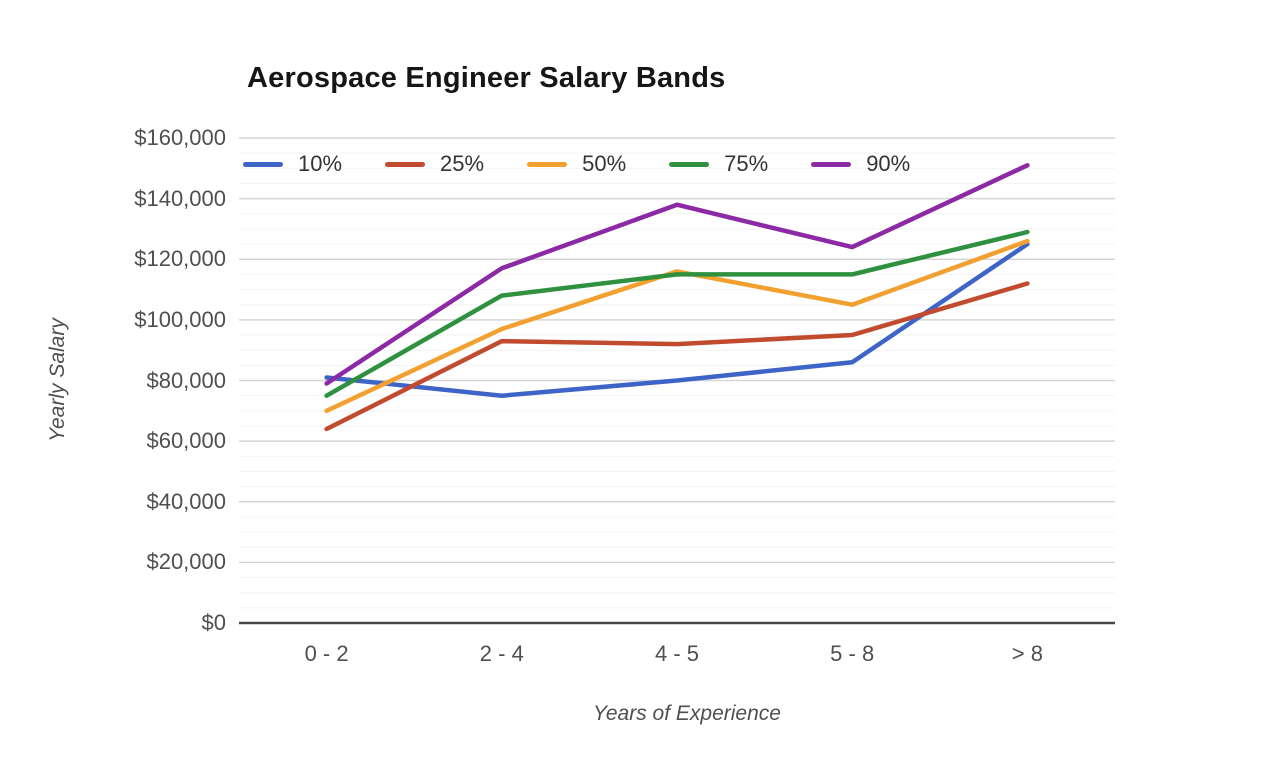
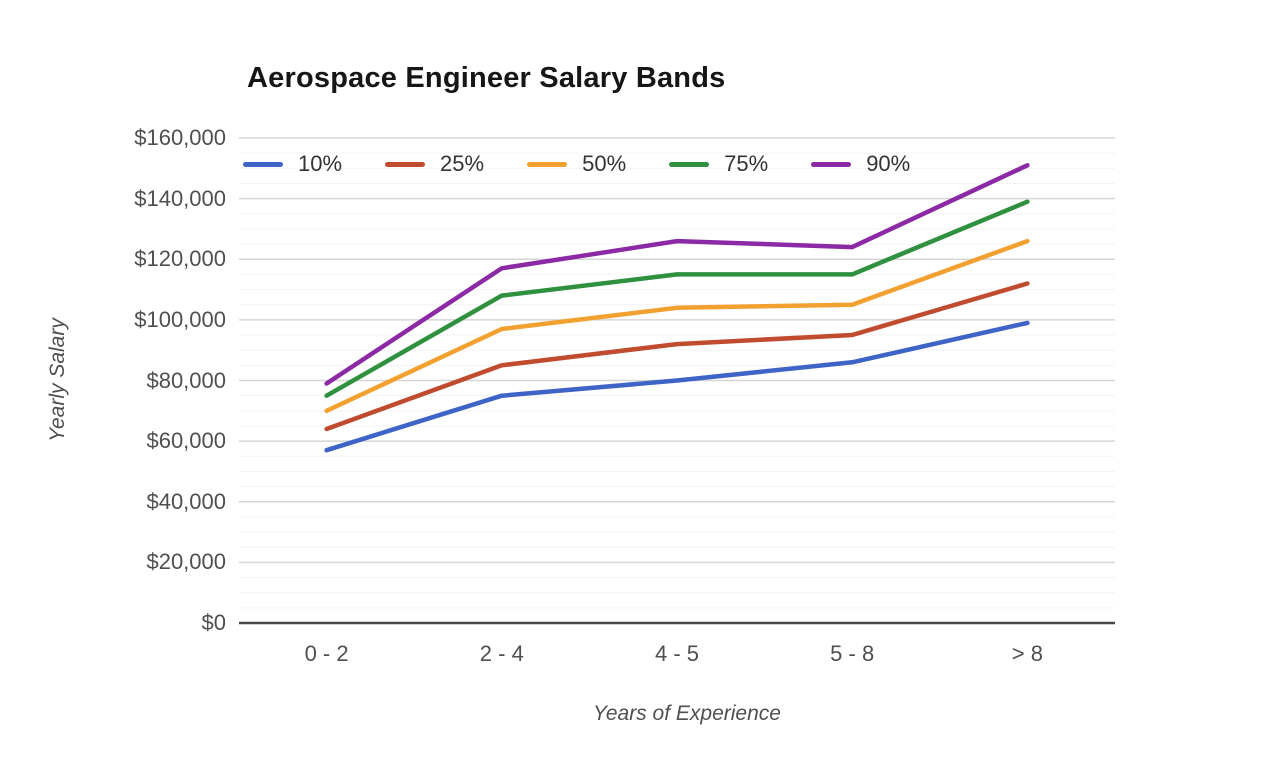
10%/0 - 2: $81000 -> $57000
25%/2 - 4: $93000 -> $85000
50%/4 - 5: $116000 -> $104000
90%/4 - 5: $138000 -> $126000
10%/> 8: $125000 -> $99000
75%/> 8: $129000 -> $139000
